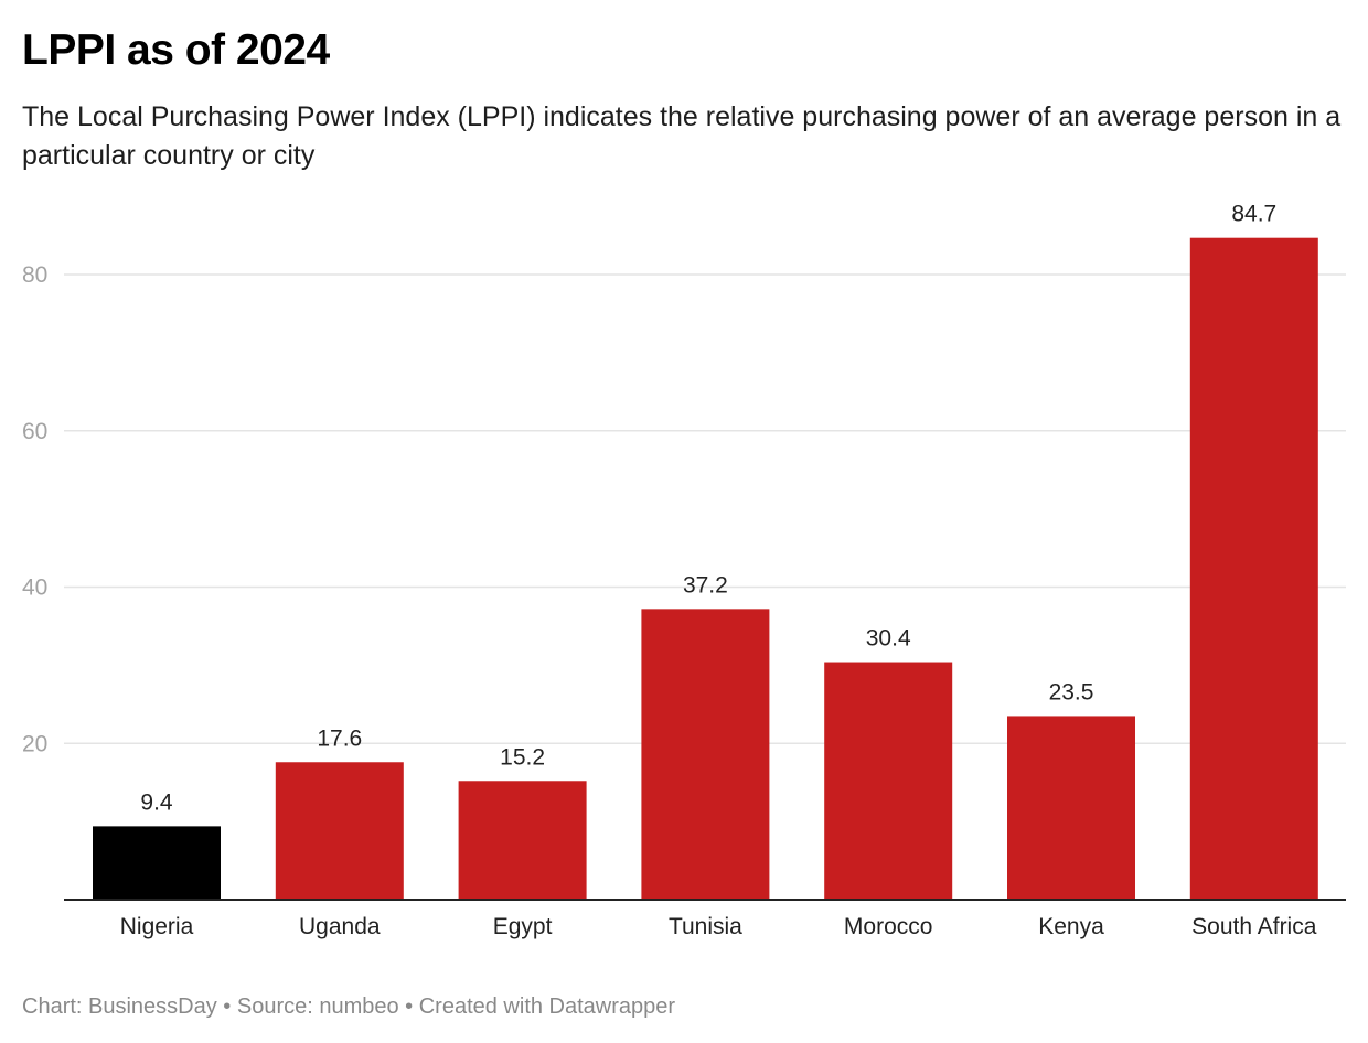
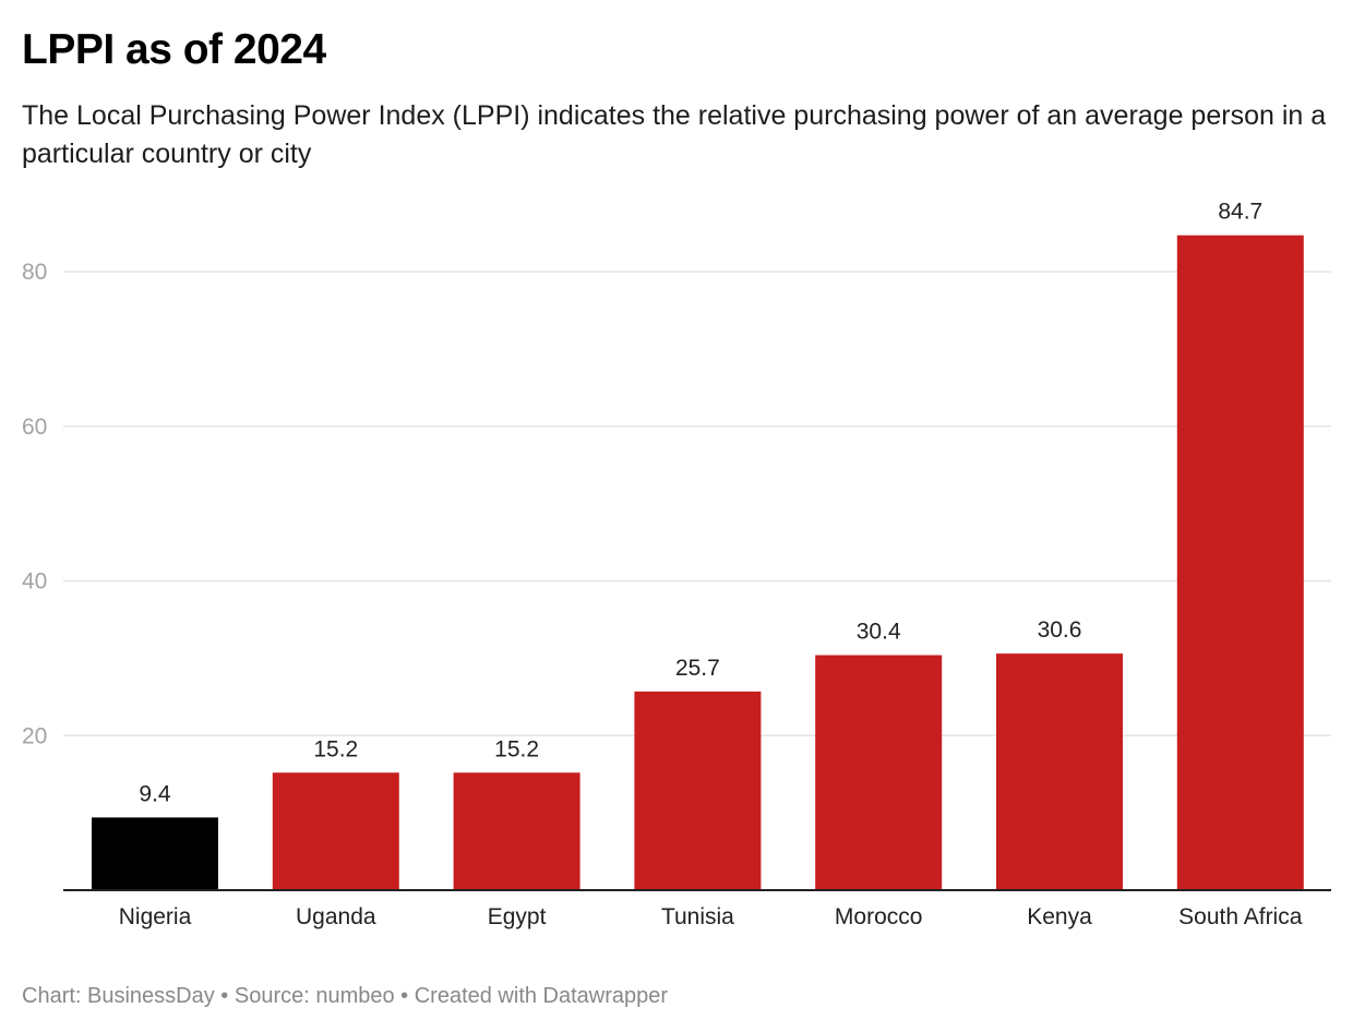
Uganda: 17.6 -> 15.2
Tunisia: 37.2 -> 25.7
Kenya: 23.5 -> 30.6
